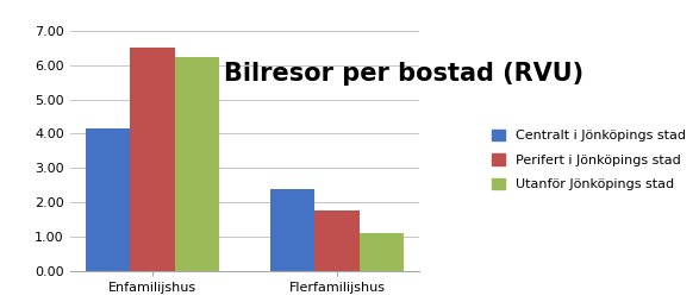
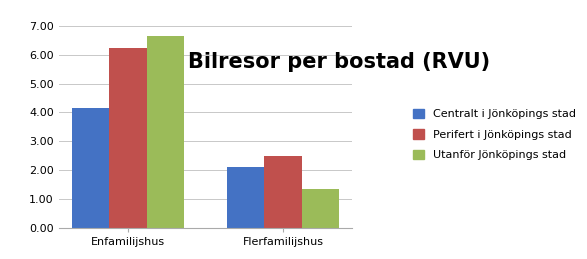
Perifert i Jönköpings stad/Enfamilijshus: 6.50 -> 6.25
Utanför Jönköpings stad/Enfamilijshus: 6.25 -> 6.65
Centralt i Jönköpings stad/Flerfamilijshus: 2.40 -> 2.10
Perifert i Jönköpings stad/Flerfamilijshus: 1.75 -> 2.50
Utanför Jönköpings stad/Flerfamilijshus: 1.10 -> 1.35
